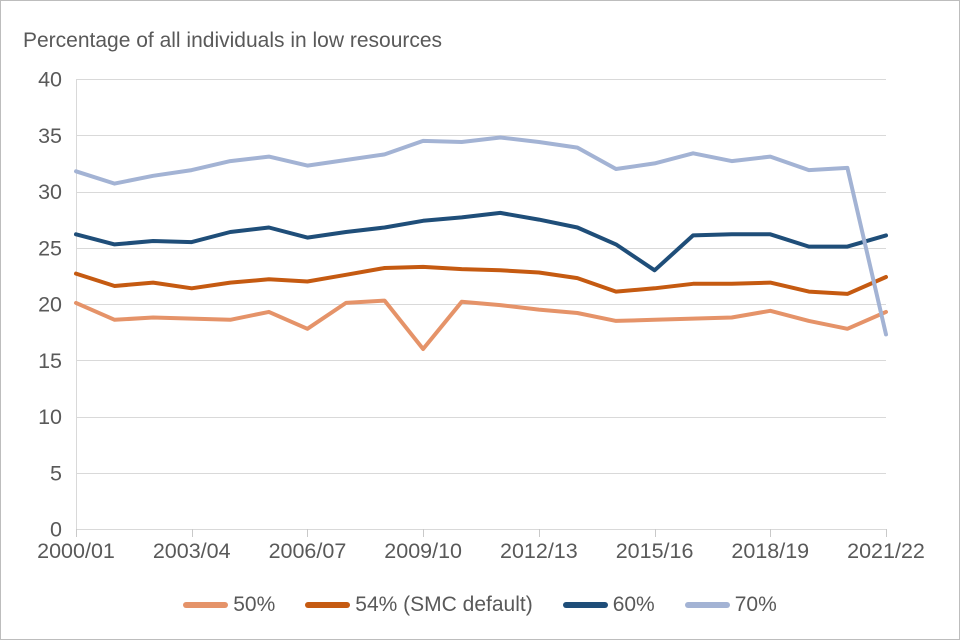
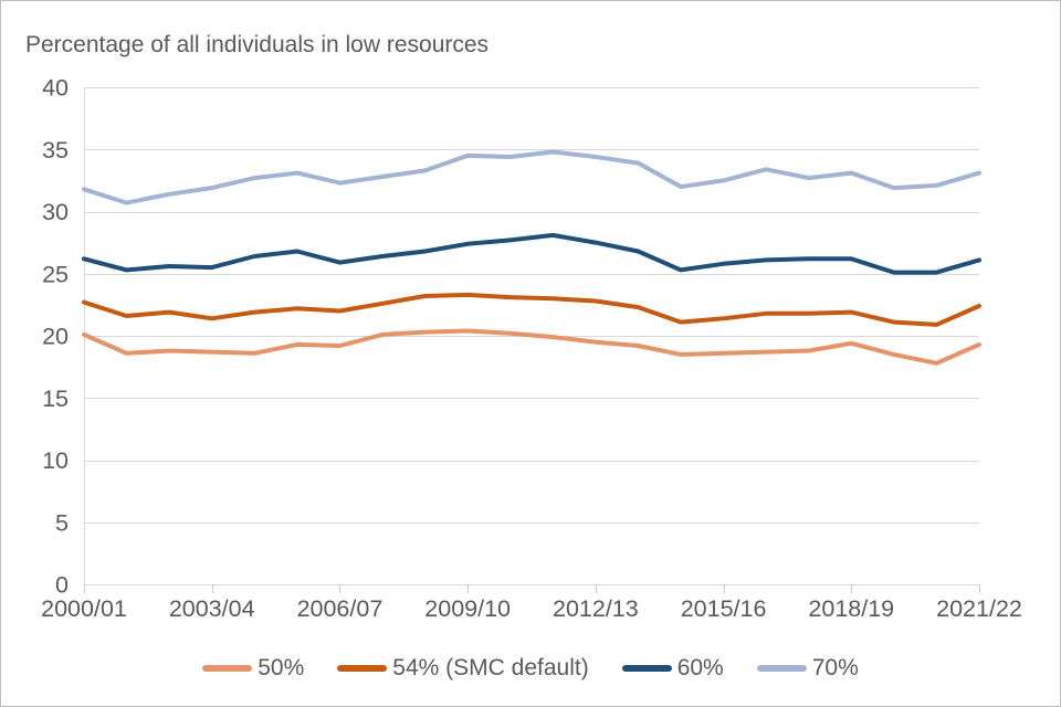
50%/2006/07: 17.8 -> 19.2
50%/2009/10: 16.0 -> 20.4
60%/2015/16: 23.0 -> 25.8
70%/2021/22: 17.3 -> 33.1
